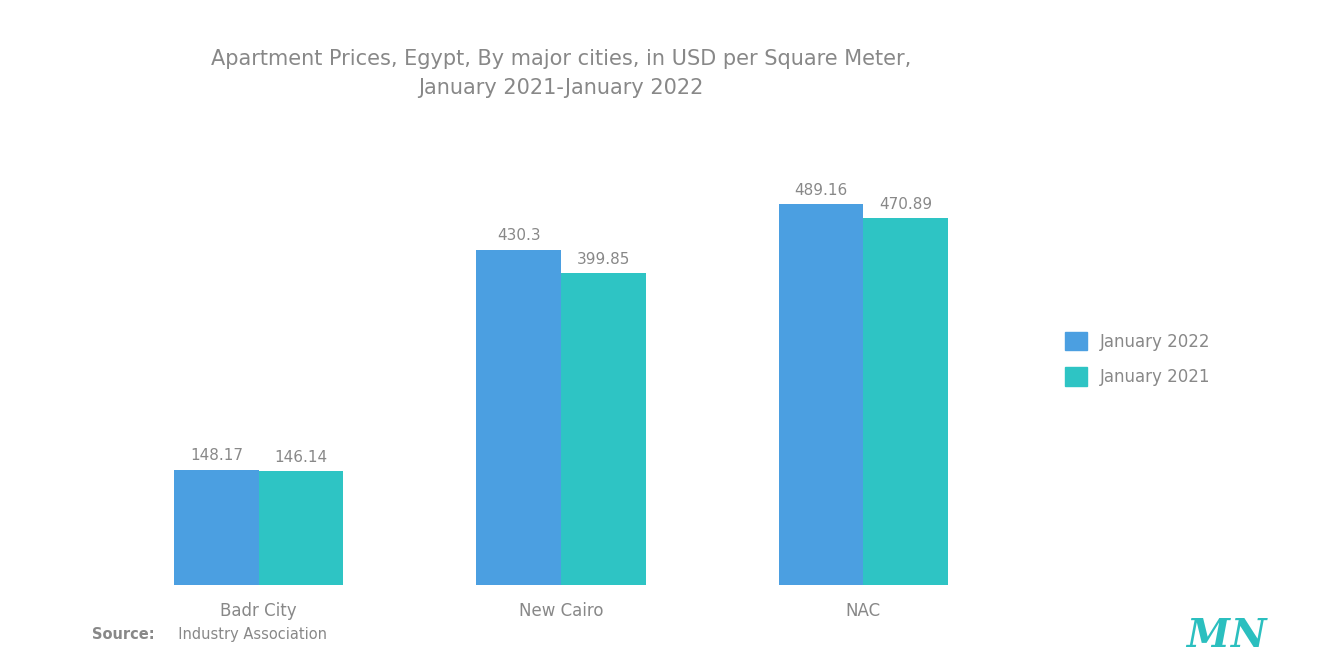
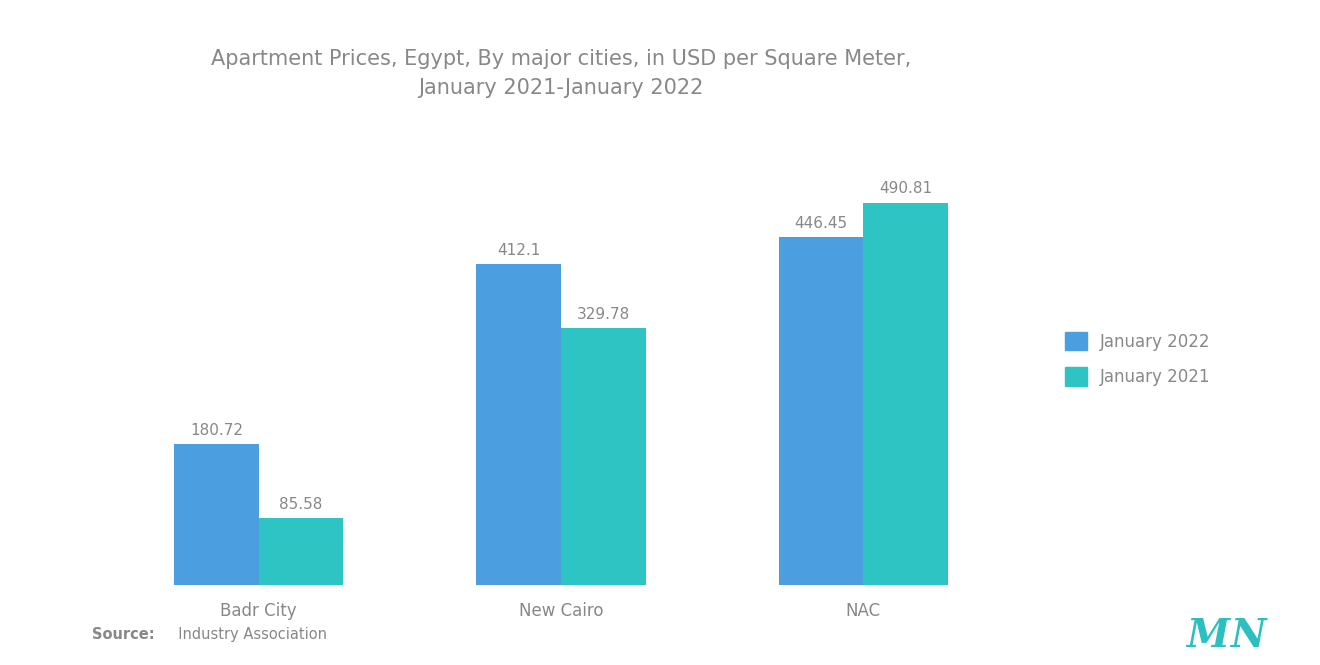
January 2022/Badr City: 148.17 -> 180.72
January 2021/Badr City: 146.14 -> 85.58
January 2022/New Cairo: 430.3 -> 412.1
January 2021/New Cairo: 399.85 -> 329.78
January 2022/NAC: 489.16 -> 446.45
January 2021/NAC: 470.89 -> 490.81
